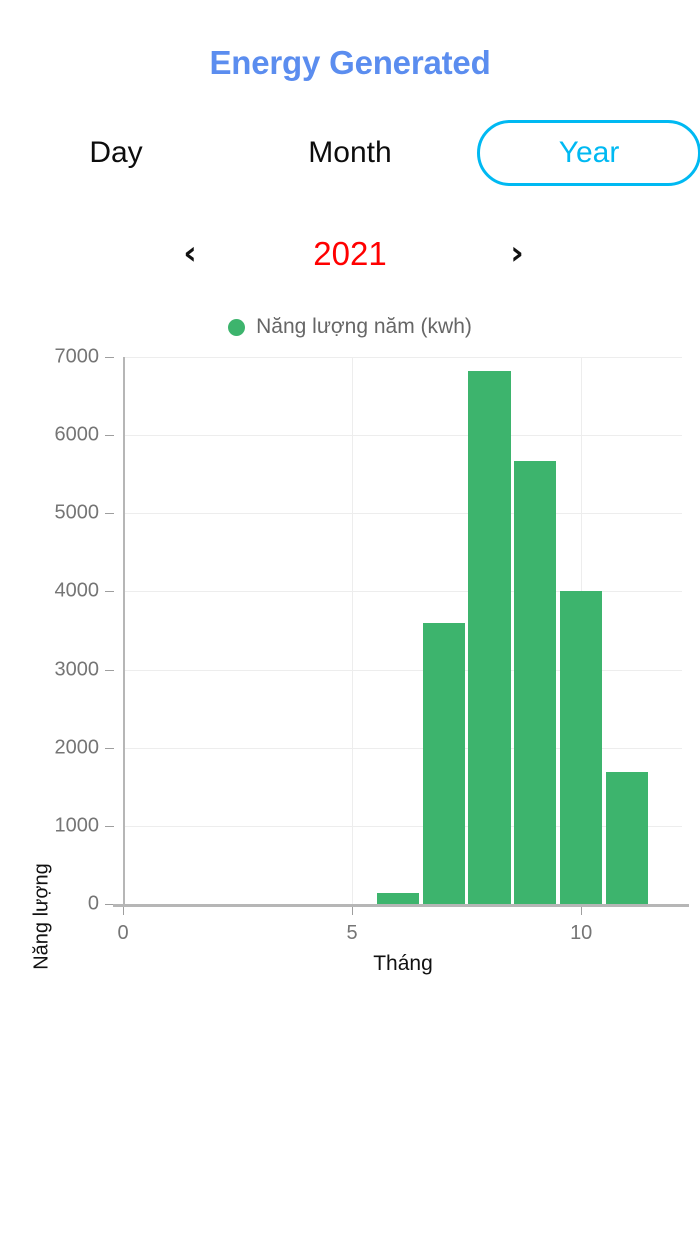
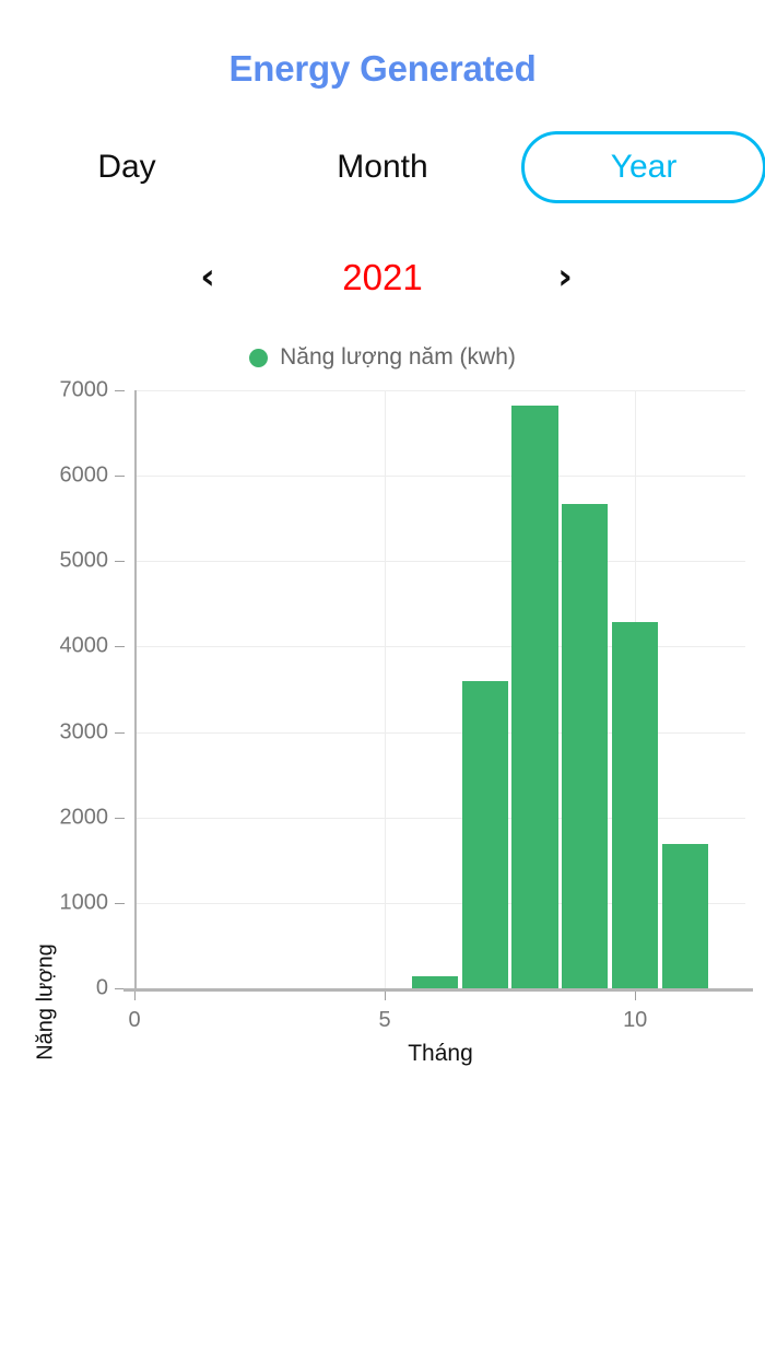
10: 4000 -> 4300
